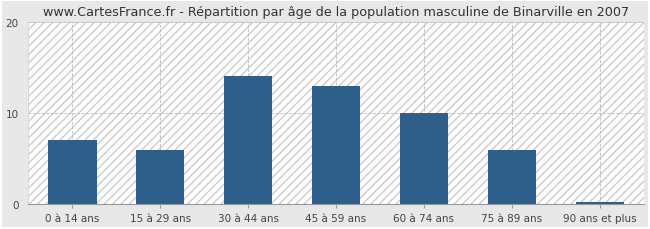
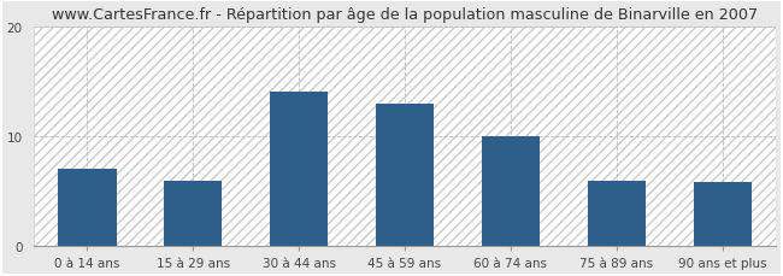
90 ans et plus: 0.3 -> 5.8
